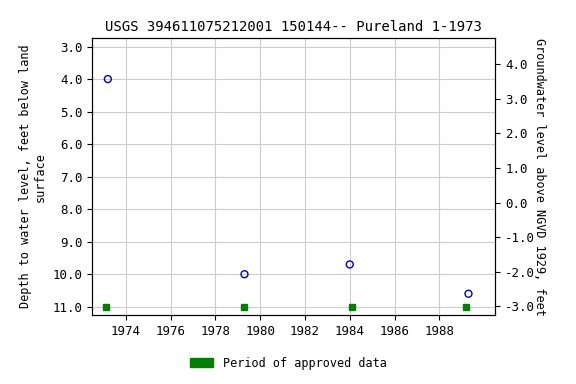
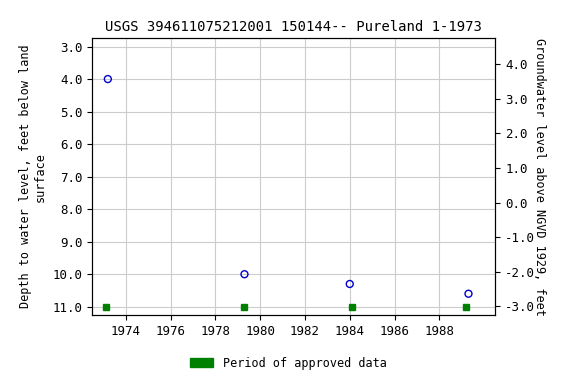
1984: 9.7 -> 10.3
